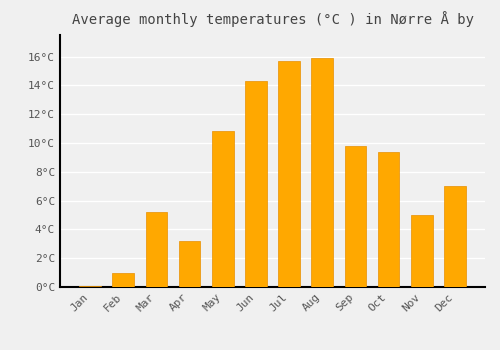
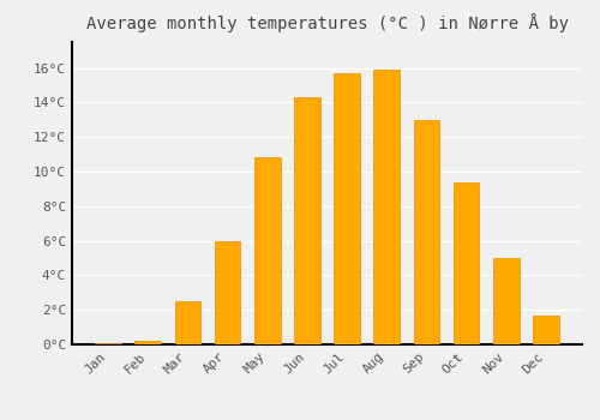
Feb: 1.0°C -> 0.2°C
Mar: 5.2°C -> 2.5°C
Apr: 3.2°C -> 6.0°C
Sep: 9.8°C -> 13.0°C
Dec: 7.0°C -> 1.7°C
